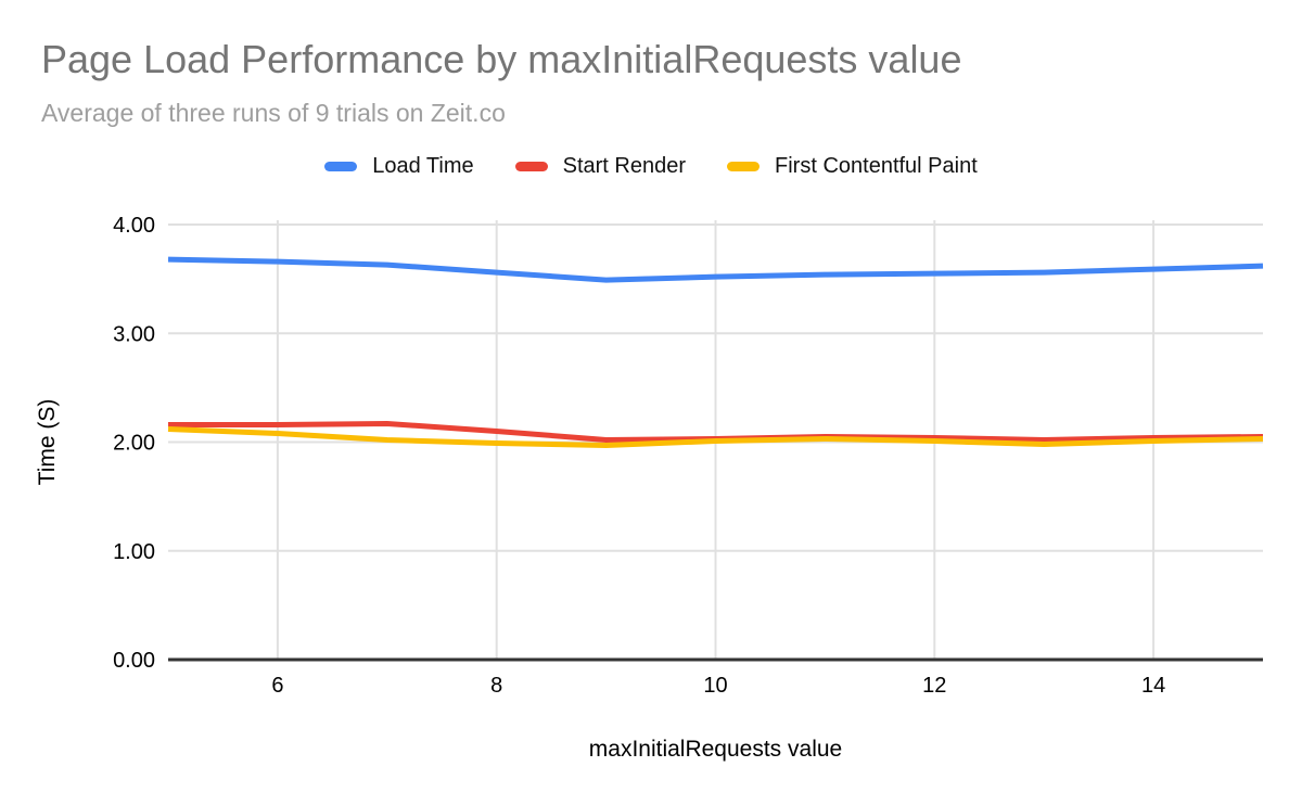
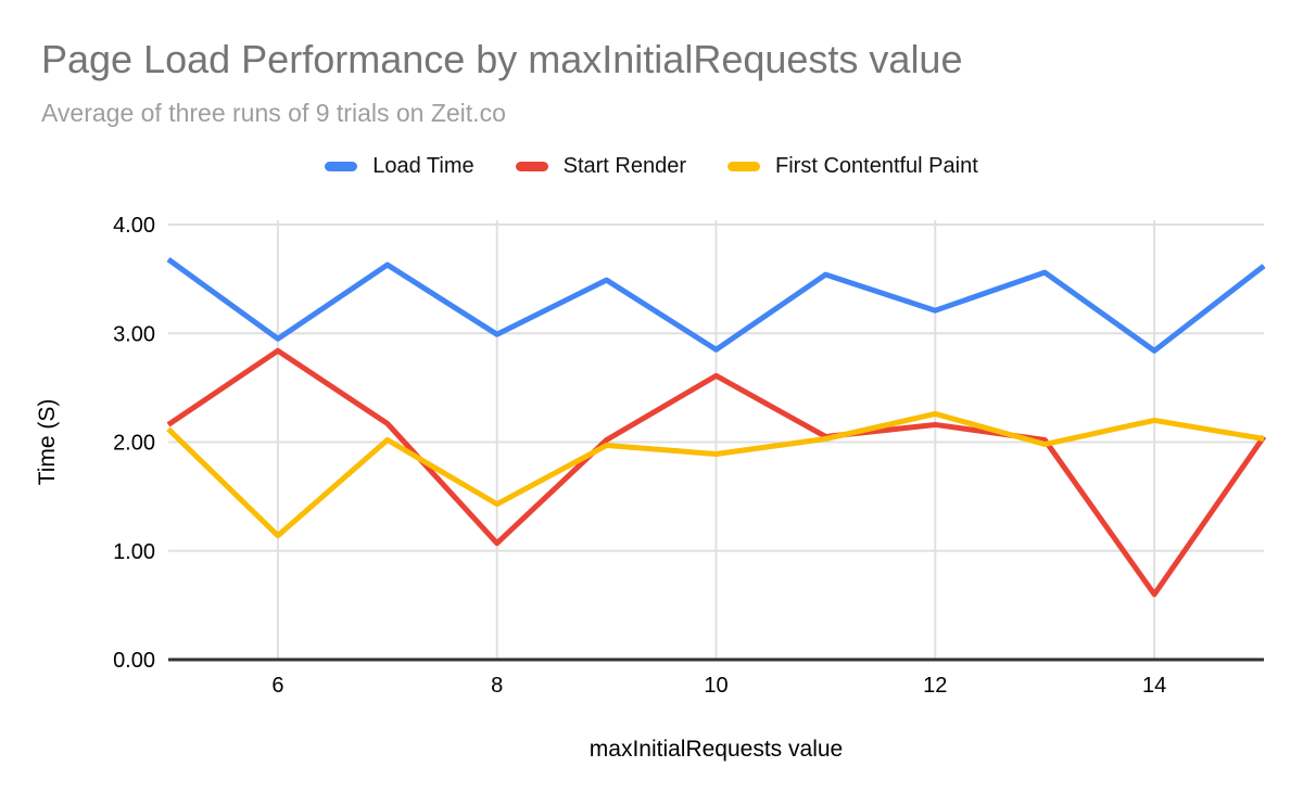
Load Time/6: 3.66 -> 2.95
Start Render/6: 2.16 -> 2.84
First Contentful Paint/6: 2.08 -> 1.14
Load Time/8: 3.56 -> 2.99
Start Render/8: 2.10 -> 1.07
First Contentful Paint/8: 1.99 -> 1.43
Load Time/10: 3.52 -> 2.85
Start Render/10: 2.03 -> 2.61
First Contentful Paint/10: 2.01 -> 1.89
Load Time/12: 3.55 -> 3.21
Start Render/12: 2.04 -> 2.16
First Contentful Paint/12: 2.01 -> 2.26
Load Time/14: 3.59 -> 2.84
Start Render/14: 2.04 -> 0.60
First Contentful Paint/14: 2.01 -> 2.20
